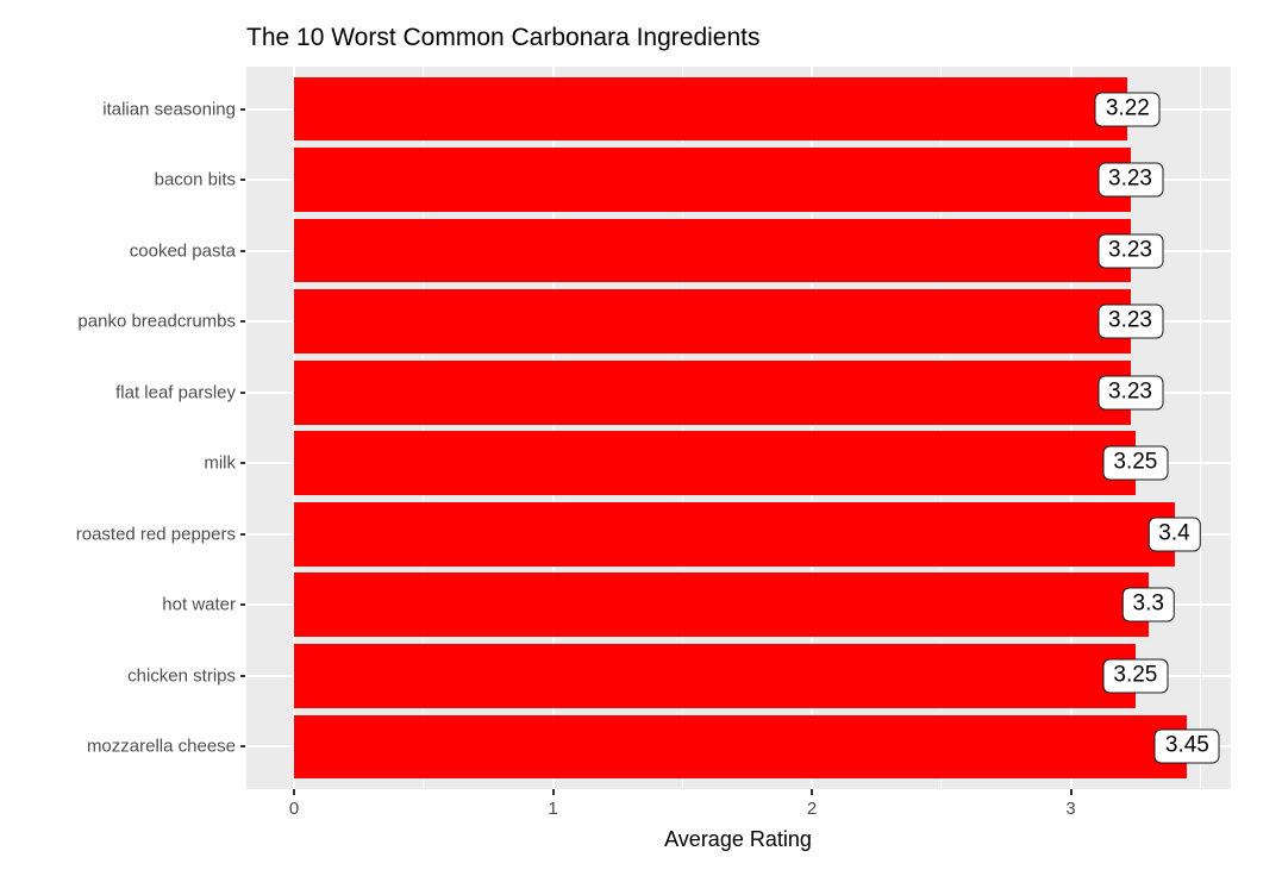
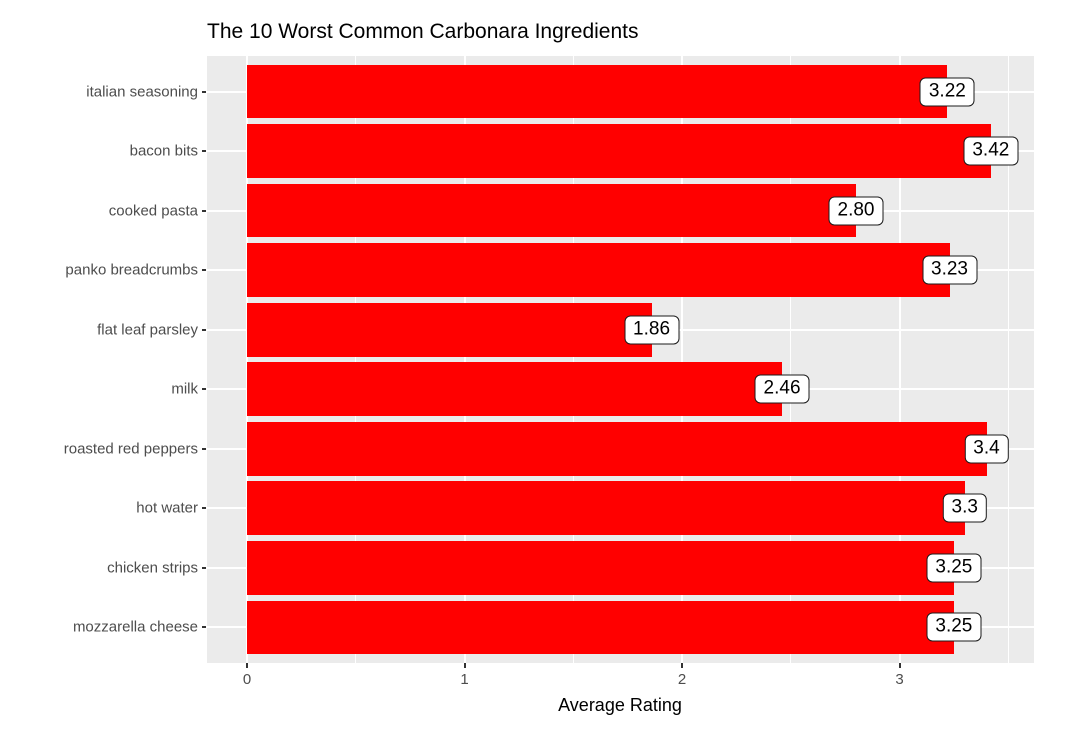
bacon bits: 3.23 -> 3.42
cooked pasta: 3.23 -> 2.80
flat leaf parsley: 3.23 -> 1.86
milk: 3.25 -> 2.46
mozzarella cheese: 3.45 -> 3.25
